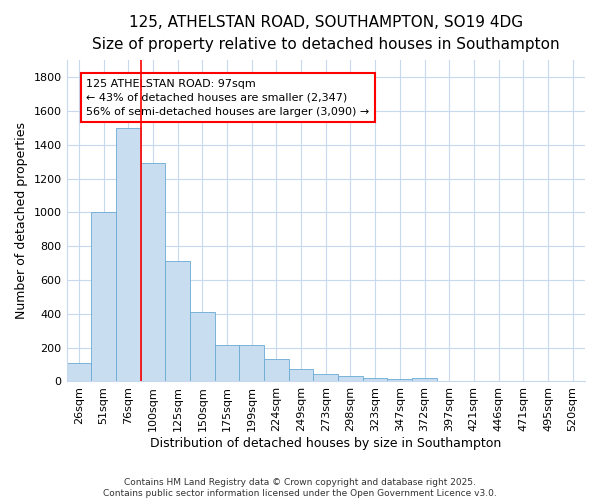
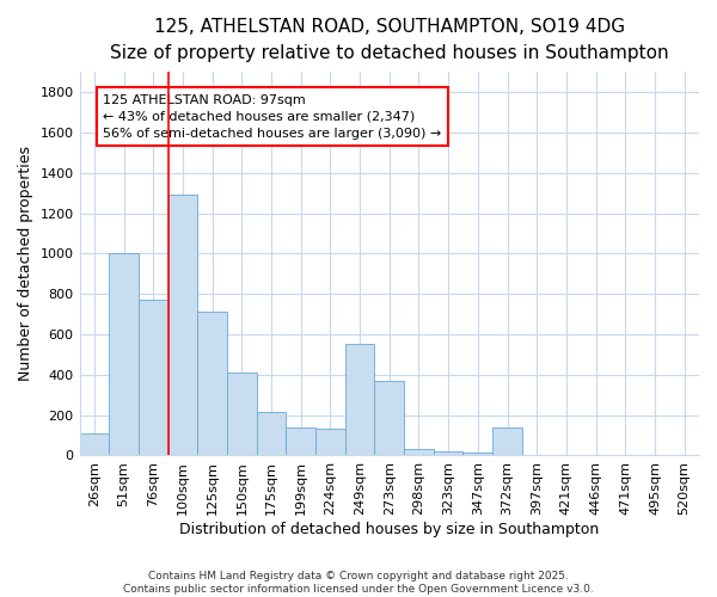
76sqm: 1500 -> 770
199sqm: 220 -> 140
249sqm: 80 -> 550
273sqm: 40 -> 370
372sqm: 20 -> 140
